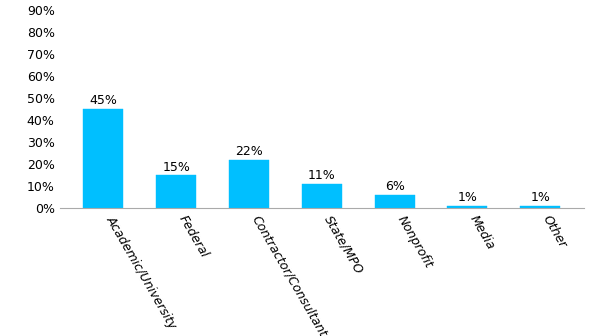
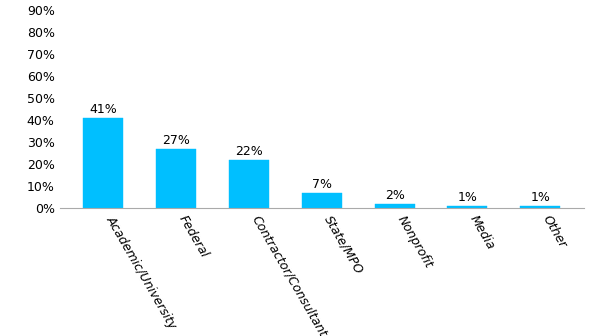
Academic/University: 45% -> 41%
Federal: 15% -> 27%
State/MPO: 11% -> 7%
Nonprofit: 6% -> 2%
